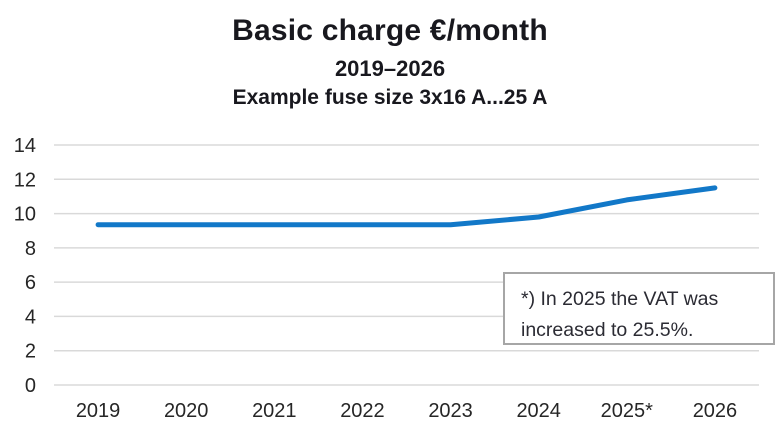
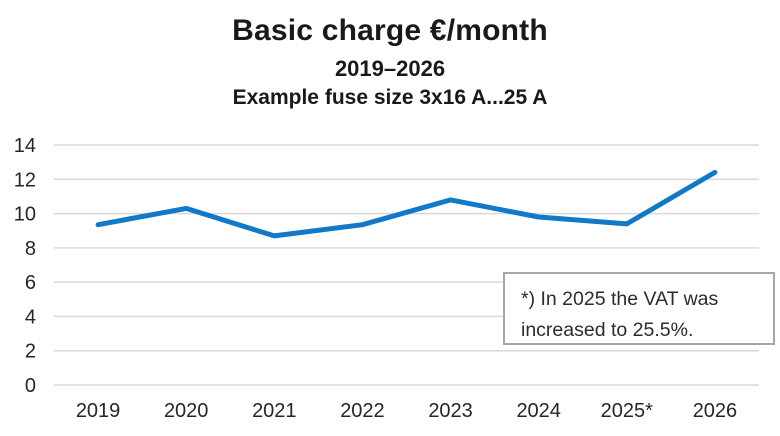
2020: 9.3 -> 10.3
2021: 9.3 -> 8.7
2023: 9.3 -> 10.8
2025*: 10.8 -> 9.4
2026: 11.5 -> 12.4
